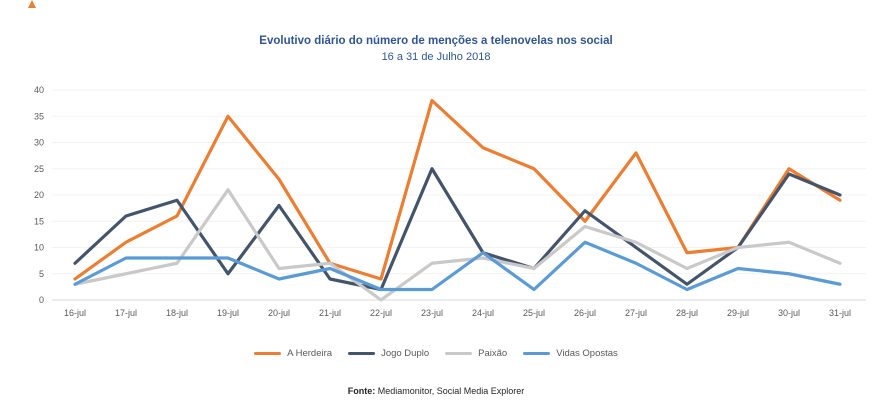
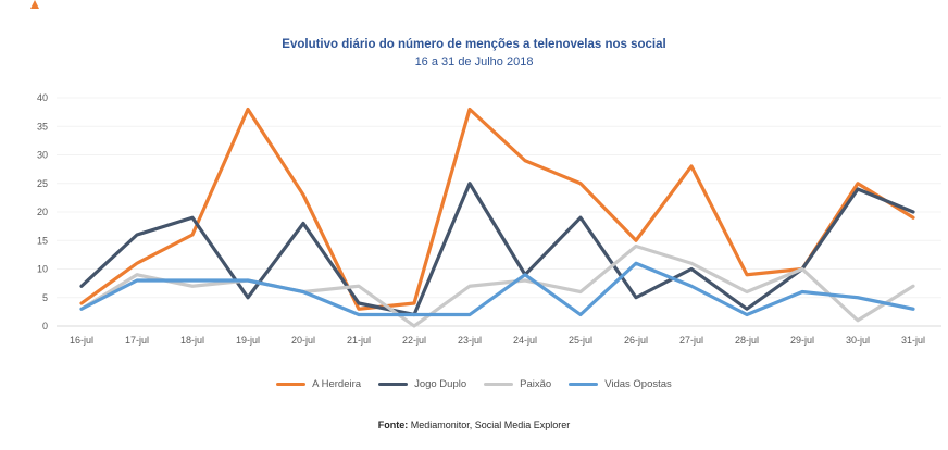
Paixão/17-jul: 5 -> 9
A Herdeira/19-jul: 35 -> 38
Paixão/19-jul: 21 -> 8
Vidas Opostas/20-jul: 4 -> 6
A Herdeira/21-jul: 7 -> 3
Vidas Opostas/21-jul: 6 -> 2
Jogo Duplo/25-jul: 6 -> 19
Jogo Duplo/26-jul: 17 -> 5
Paixão/30-jul: 11 -> 1
